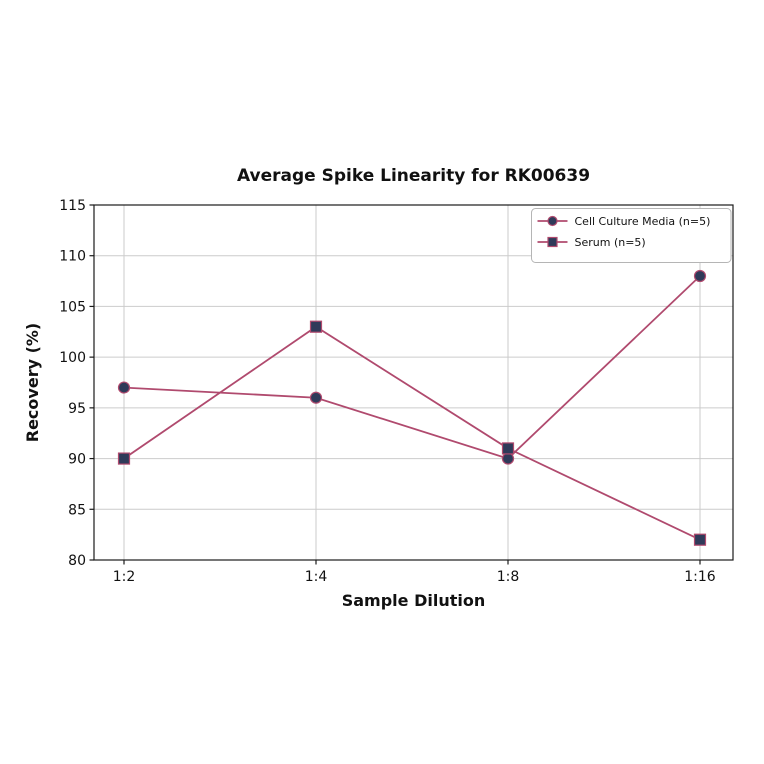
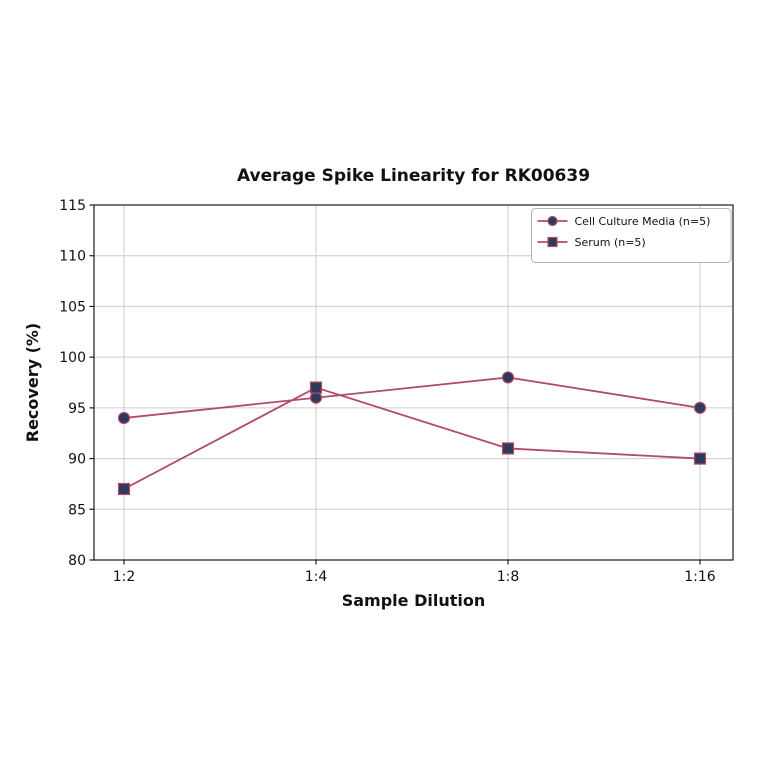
Cell Culture Media (n=5)/1:2: 97 -> 94
Serum (n=5)/1:2: 90 -> 87
Serum (n=5)/1:4: 103 -> 97
Cell Culture Media (n=5)/1:8: 90 -> 98
Cell Culture Media (n=5)/1:16: 108 -> 95
Serum (n=5)/1:16: 82 -> 90
